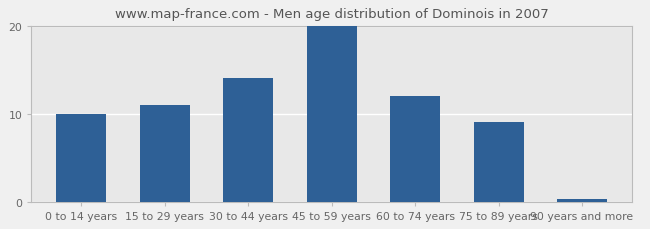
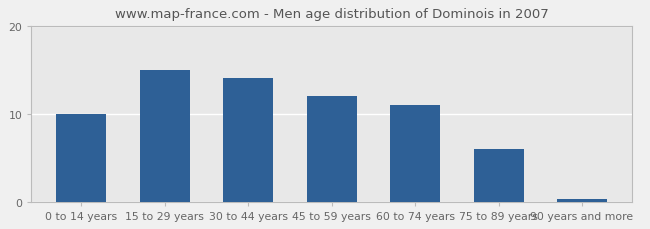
15 to 29 years: 11.0 -> 15.0
45 to 59 years: 20.0 -> 12.0
60 to 74 years: 12.0 -> 11.0
75 to 89 years: 9.0 -> 6.0
